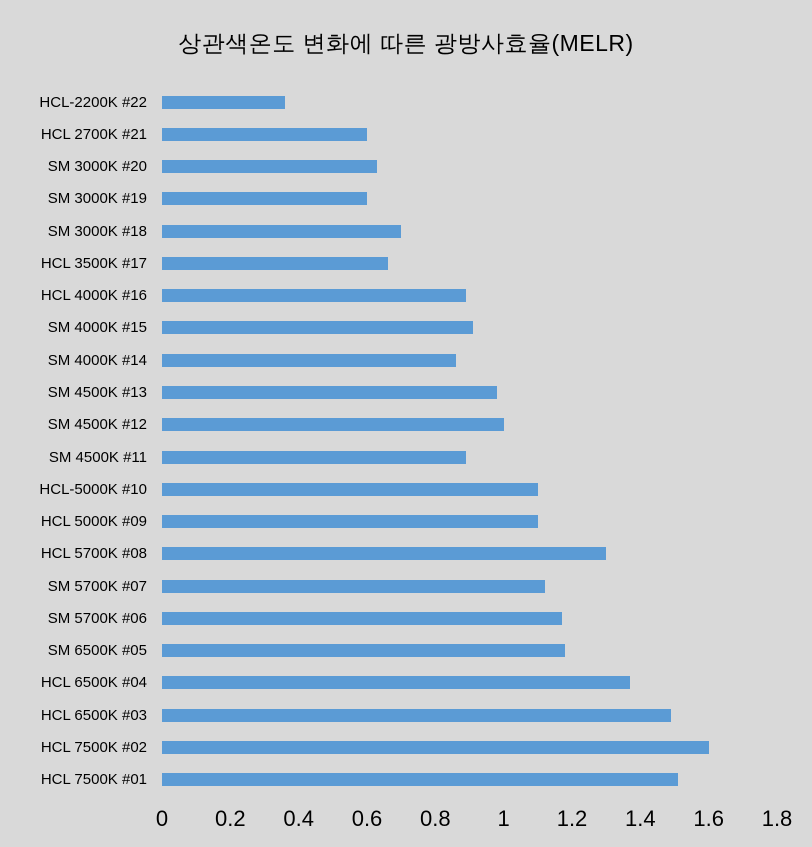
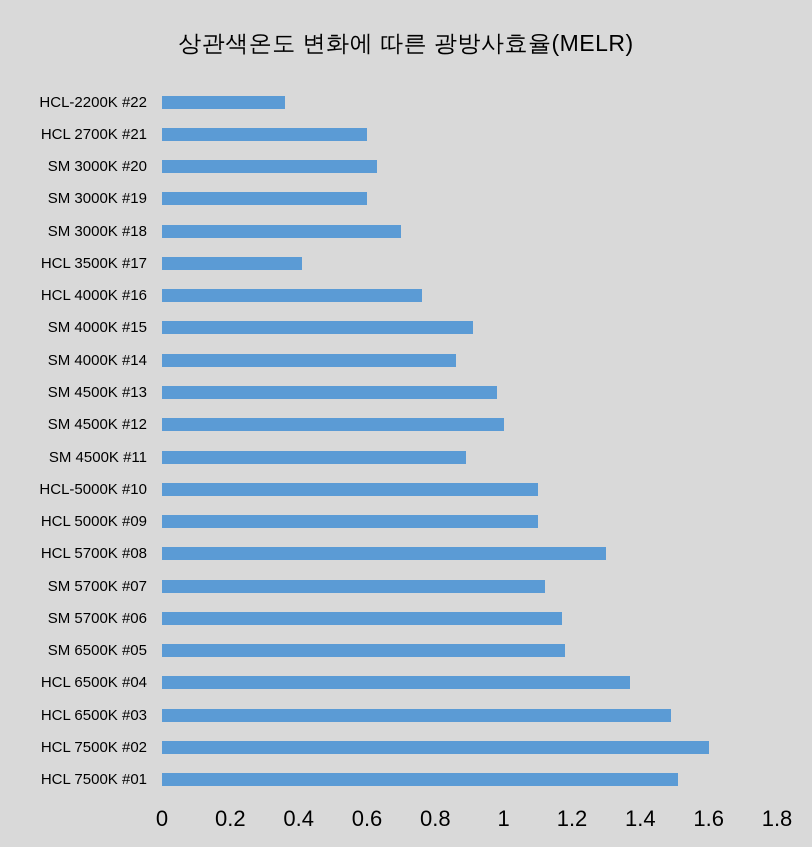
HCL 3500K #17: 0.66 -> 0.41
HCL 4000K #16: 0.89 -> 0.76
